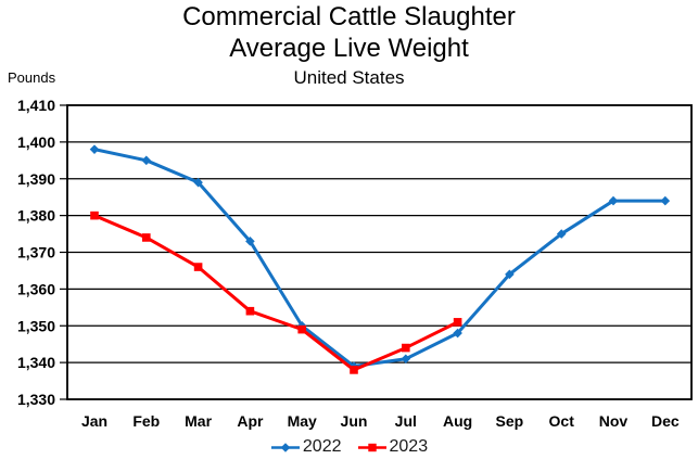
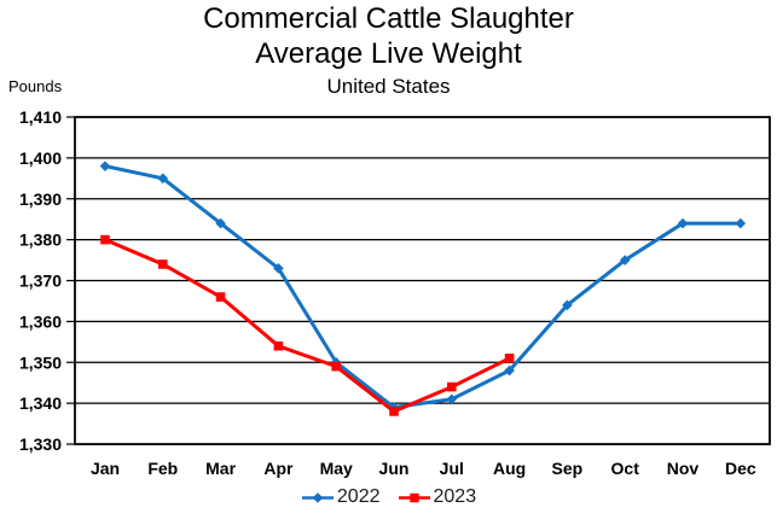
2022/Mar: 1389 -> 1384
